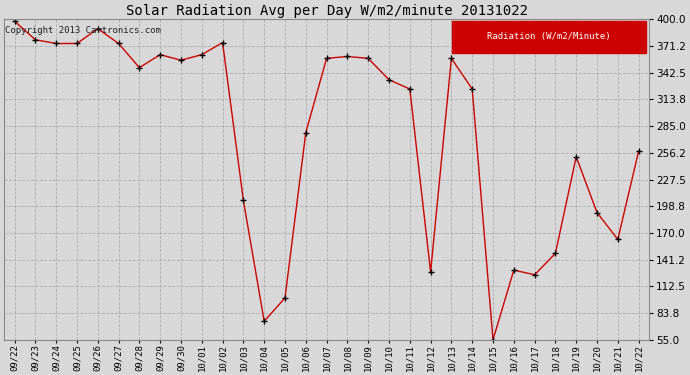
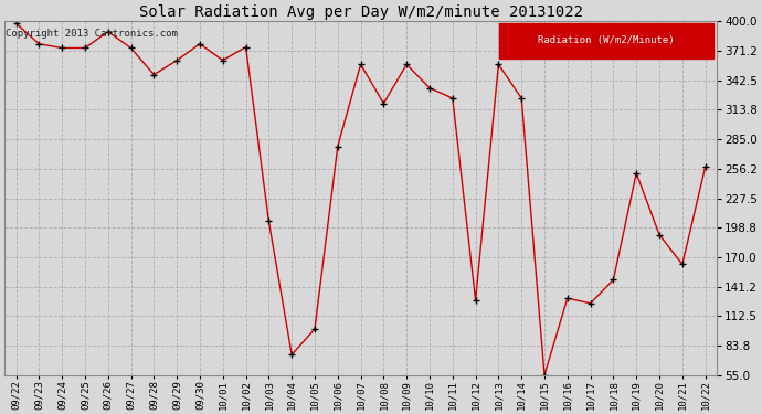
09/30: 356 -> 378
10/08: 360 -> 320
